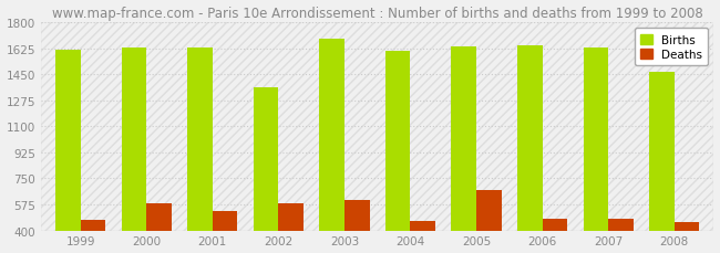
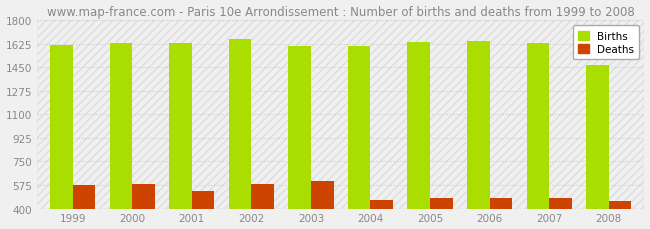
Deaths/1999: 470 -> 580
Births/2002: 1360 -> 1660
Births/2003: 1690 -> 1610
Deaths/2005: 670 -> 480
